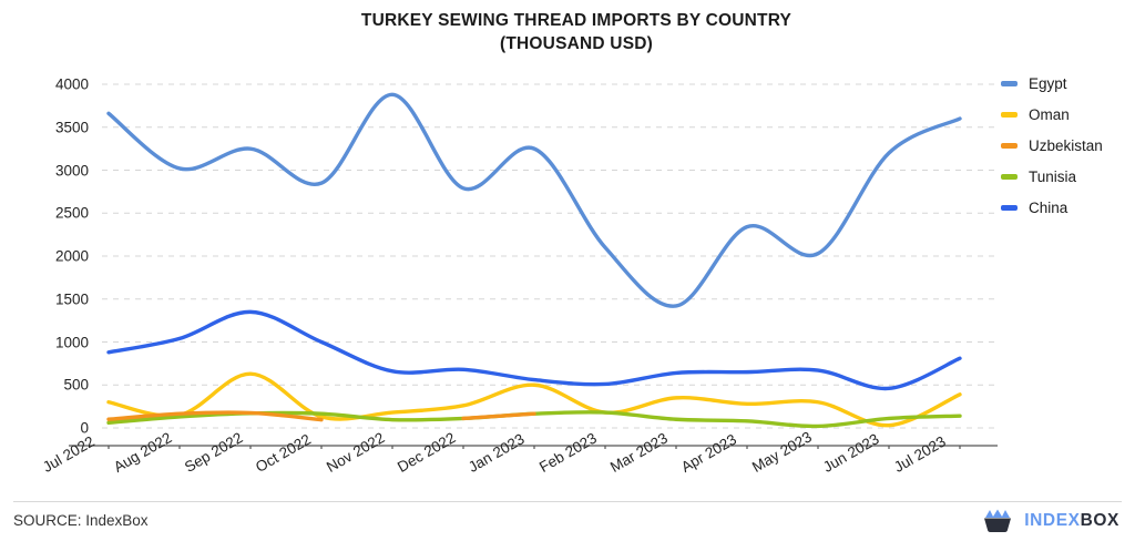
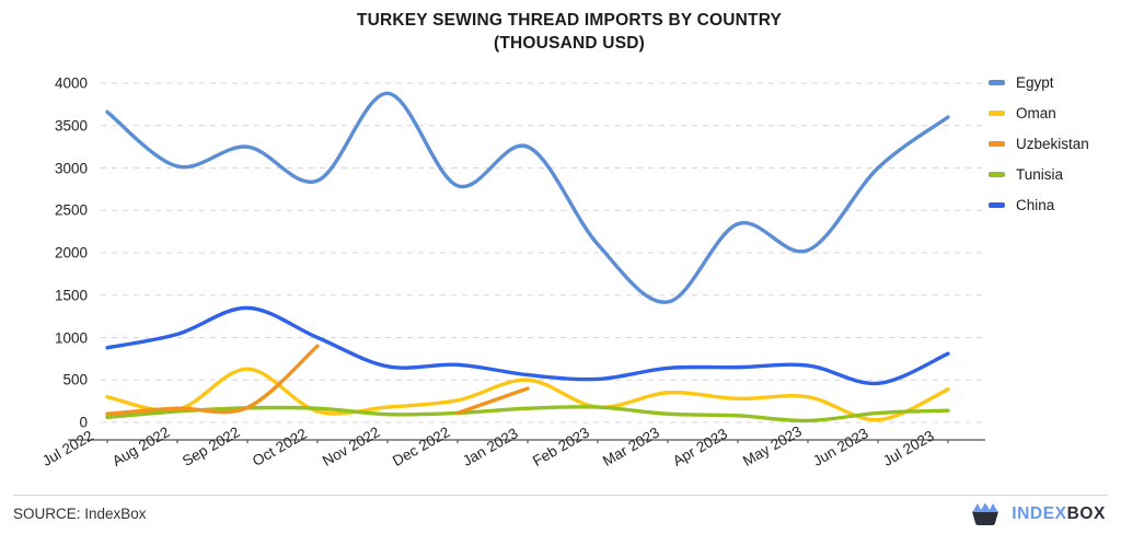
Uzbekistan/Oct 2022: 100 -> 900
Uzbekistan/Jan 2023: 200 -> 400
Egypt/Jun 2023: 3200 -> 3000
